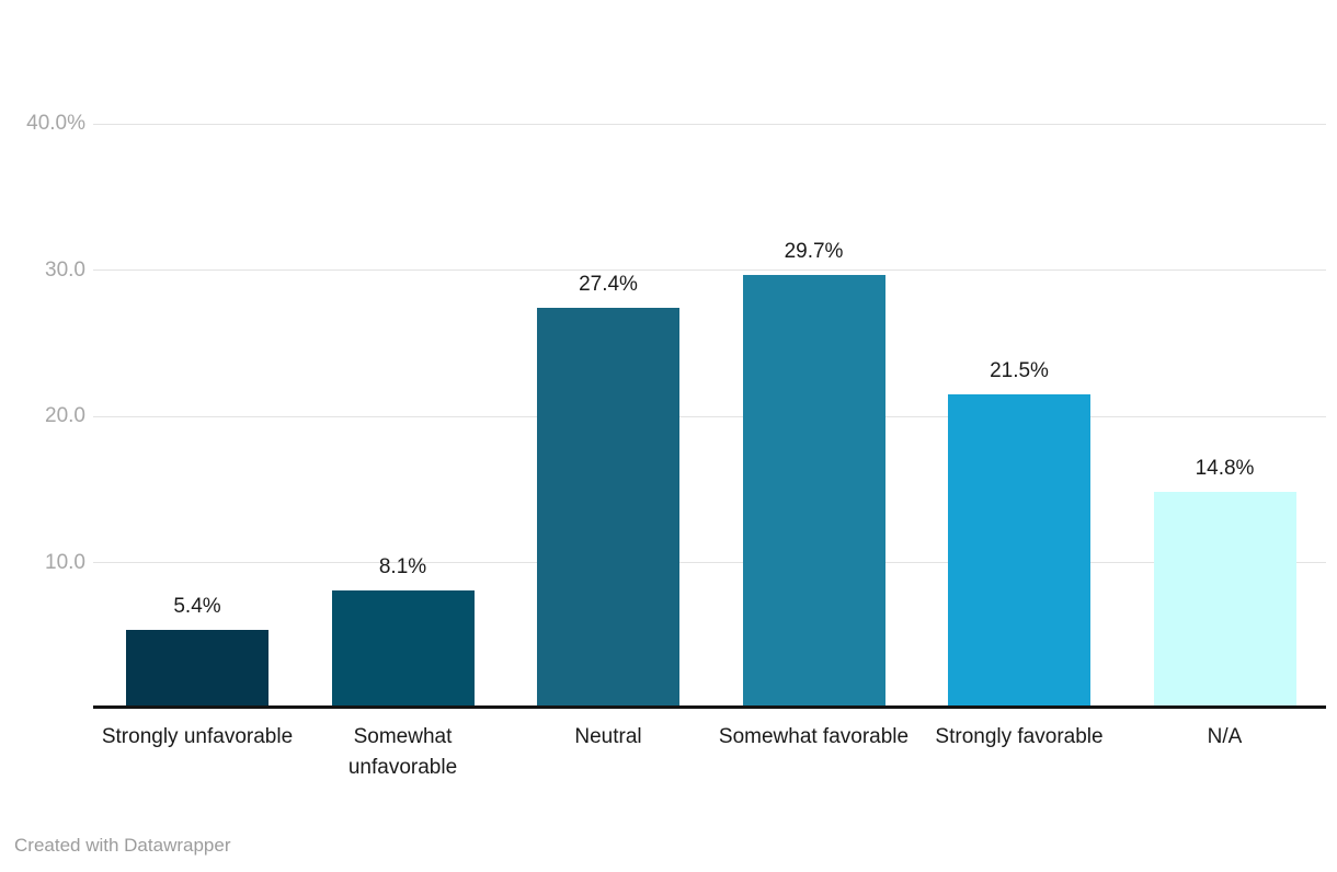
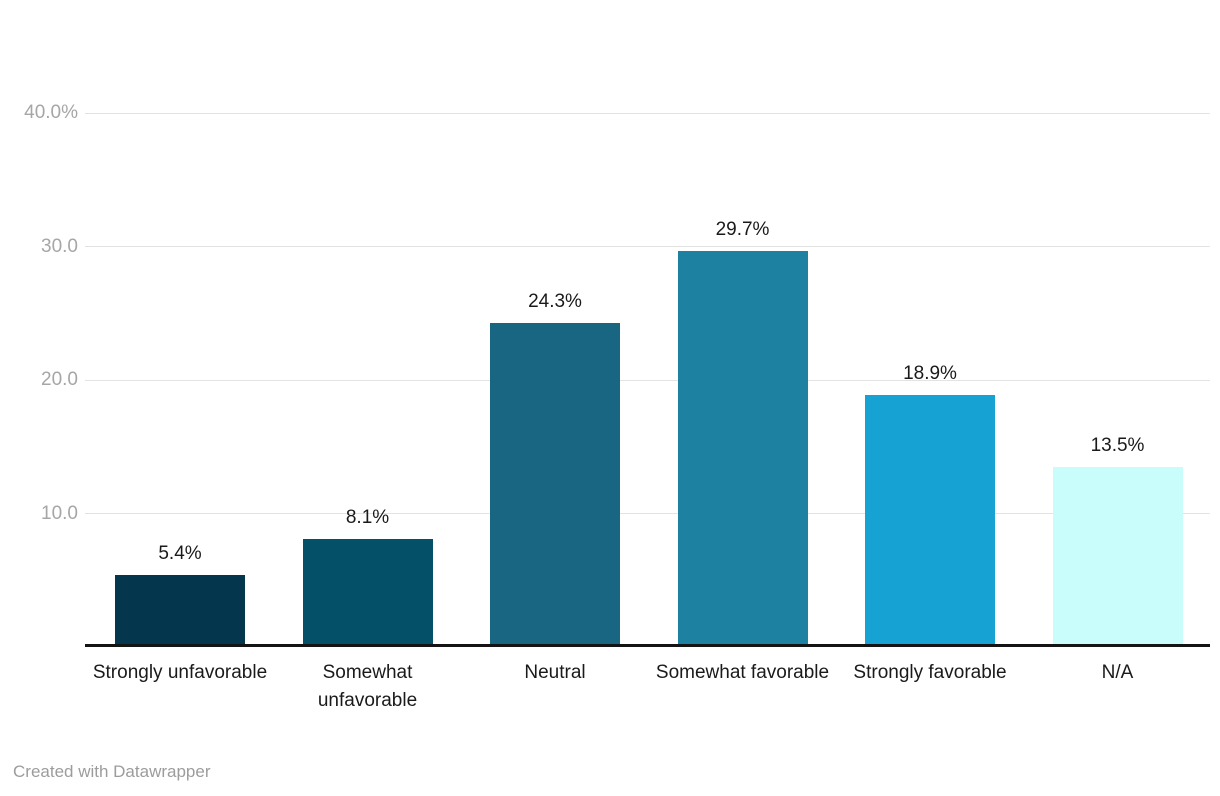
Neutral: 27.4% -> 24.3%
Strongly favorable: 21.5% -> 18.9%
N/A: 14.8% -> 13.5%
